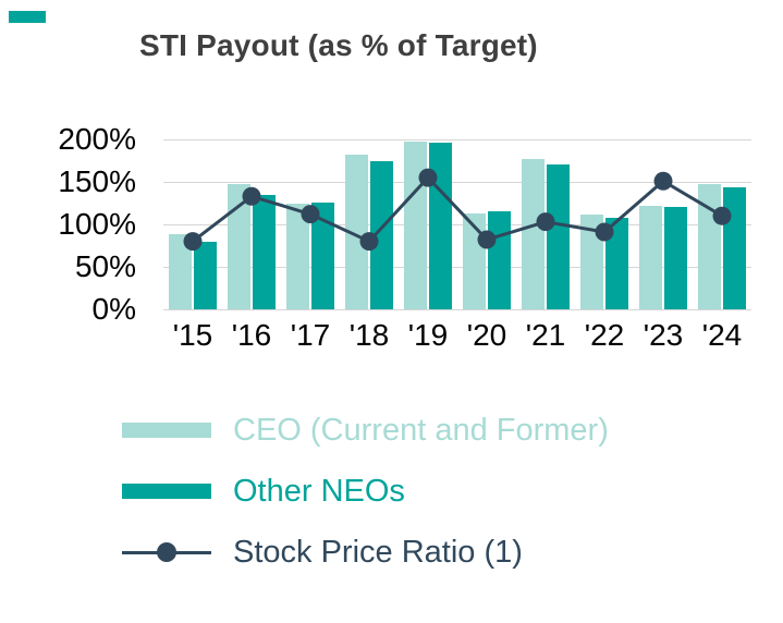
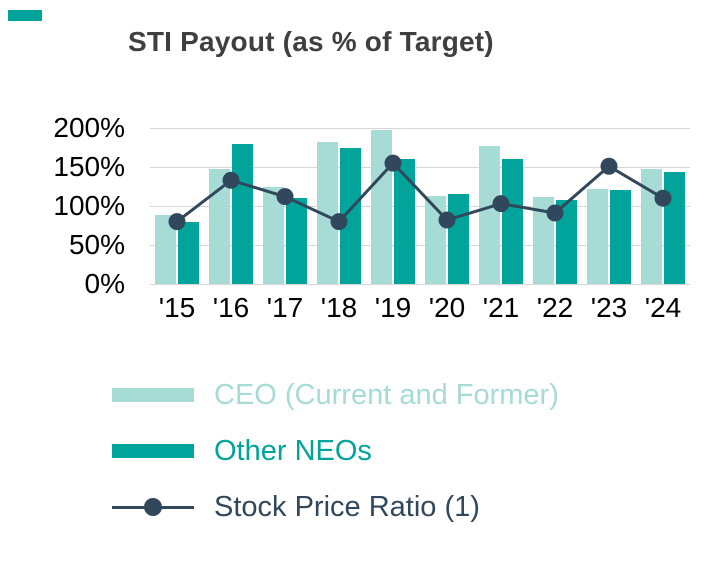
Other NEOs/'16: 130% -> 180%
Other NEOs/'17: 130% -> 110%
Other NEOs/'19: 200% -> 160%
Other NEOs/'21: 170% -> 160%
